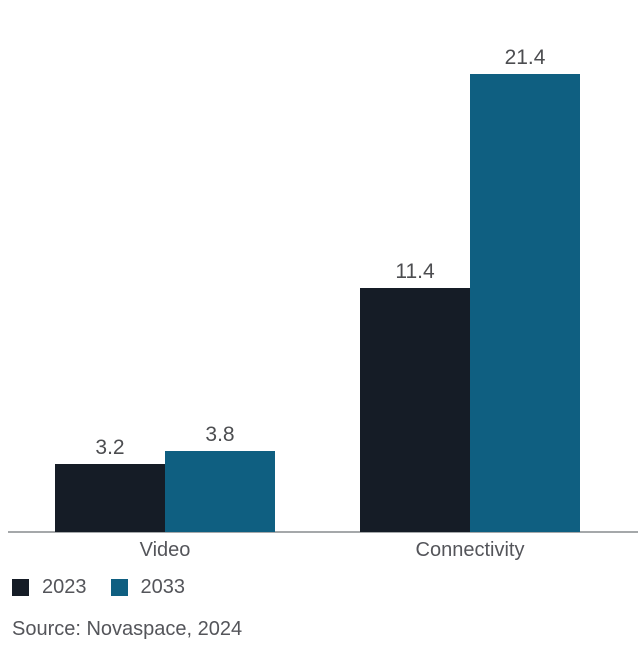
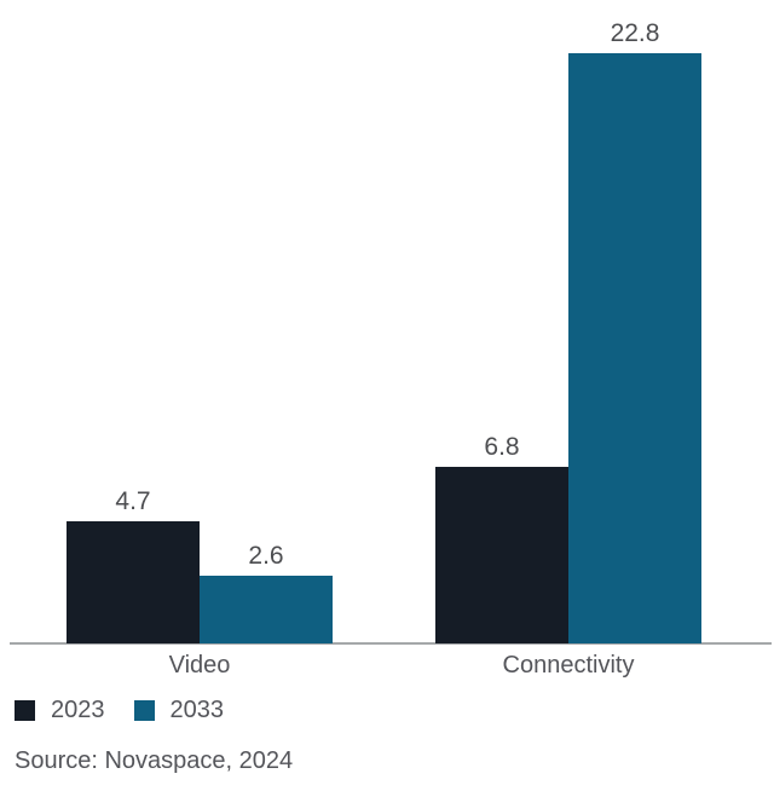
2023/Video: 3.2 -> 4.7
2033/Video: 3.8 -> 2.6
2023/Connectivity: 11.4 -> 6.8
2033/Connectivity: 21.4 -> 22.8
